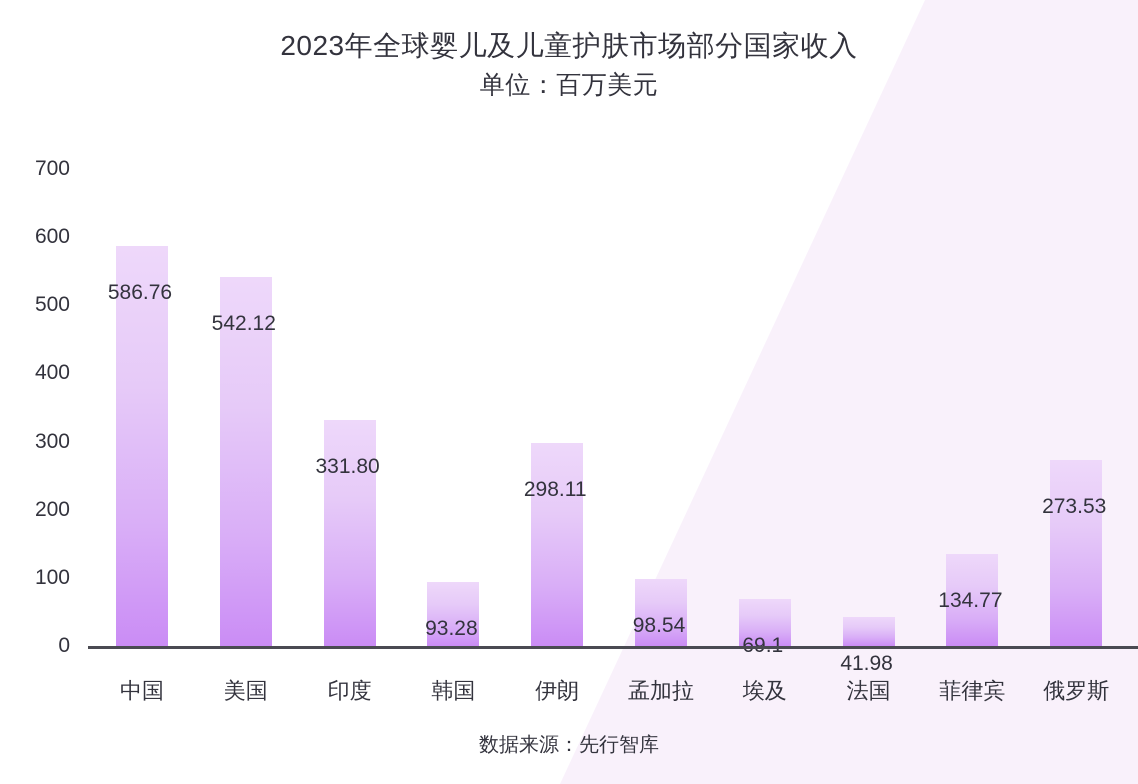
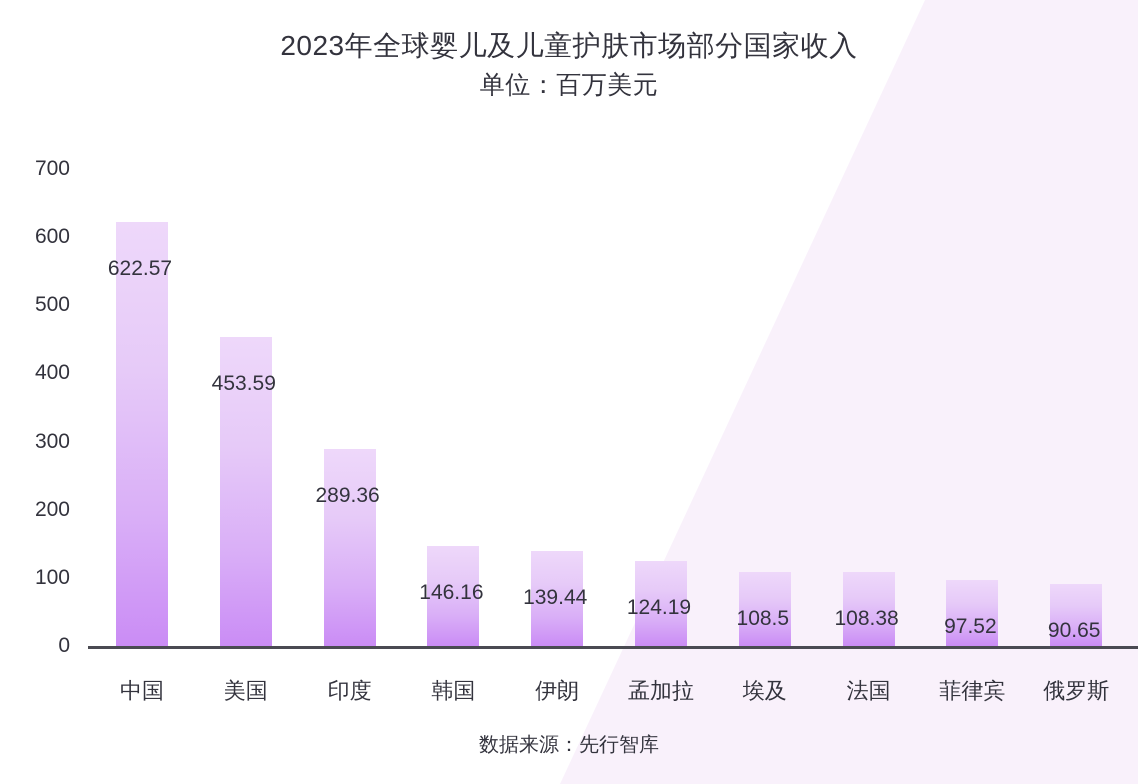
中国: 586.76 -> 622.57
美国: 542.12 -> 453.59
印度: 331.80 -> 289.36
韩国: 93.28 -> 146.16
伊朗: 298.11 -> 139.44
孟加拉: 98.54 -> 124.19
埃及: 69.1 -> 108.5
法国: 41.98 -> 108.38
菲律宾: 134.77 -> 97.52
俄罗斯: 273.53 -> 90.65
